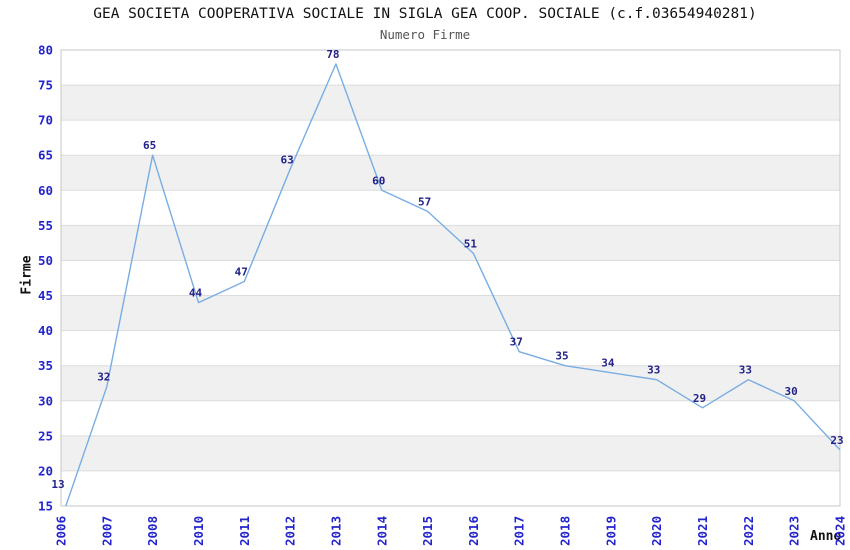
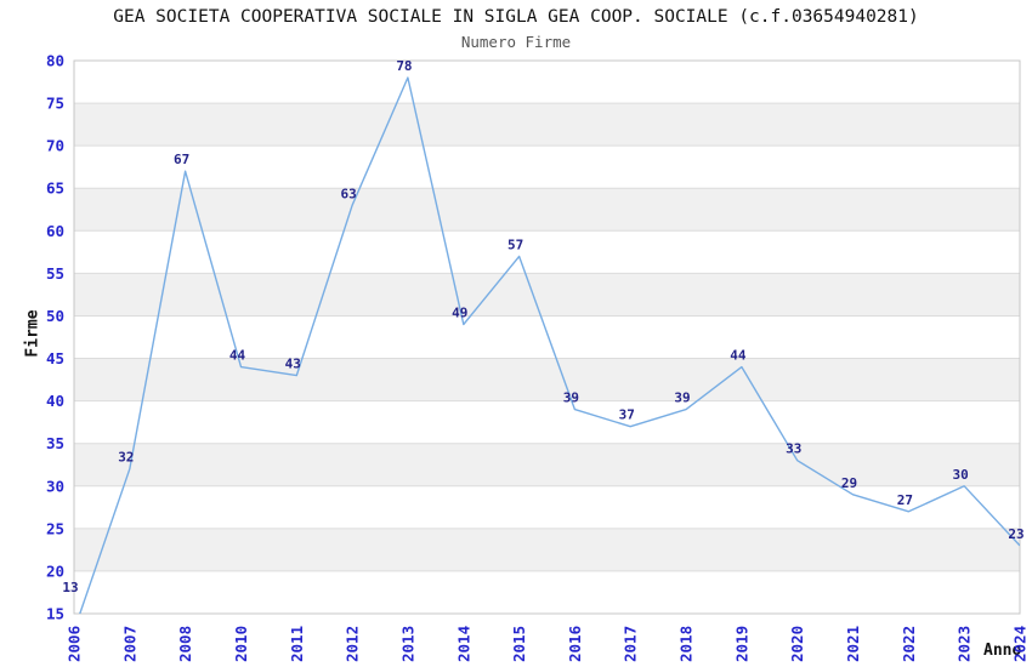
2008: 65 -> 67
2011: 47 -> 43
2014: 60 -> 49
2016: 51 -> 39
2018: 35 -> 39
2019: 34 -> 44
2022: 33 -> 27
